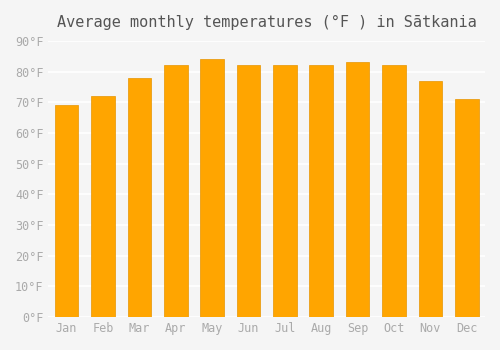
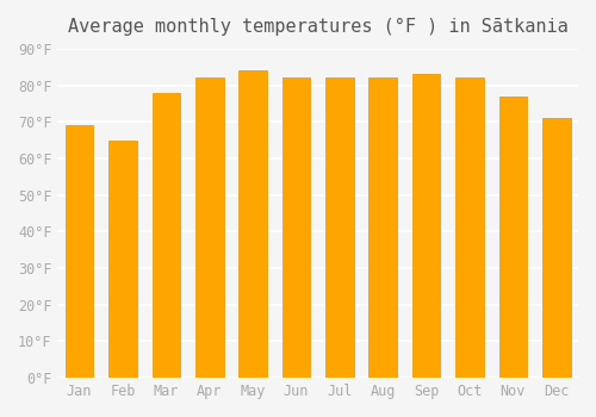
Feb: 72°F -> 65°F
